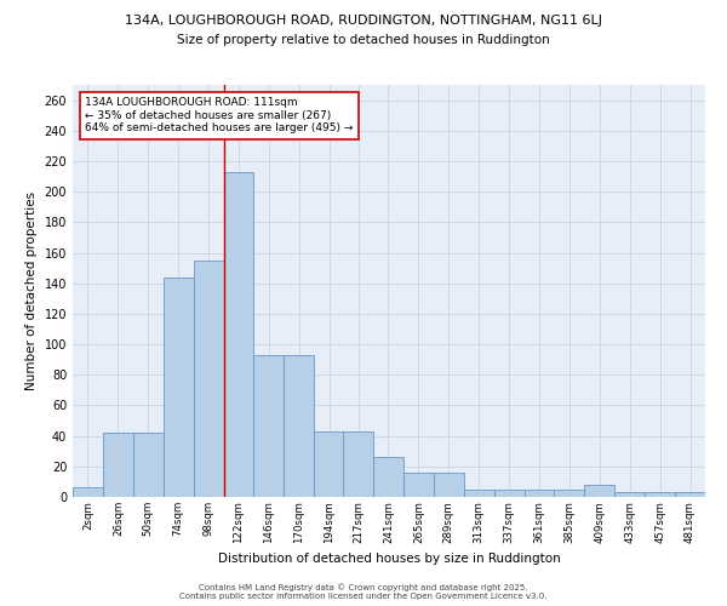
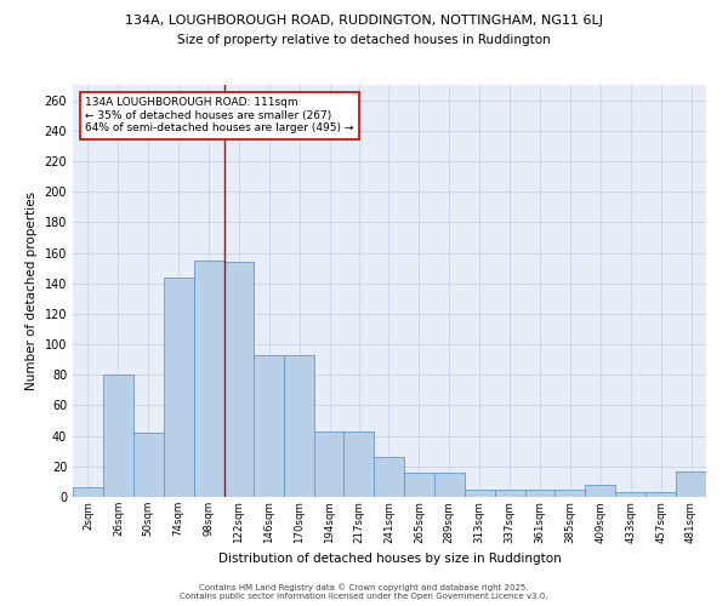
26sqm: 42 -> 80
122sqm: 213 -> 154
481sqm: 3 -> 17
